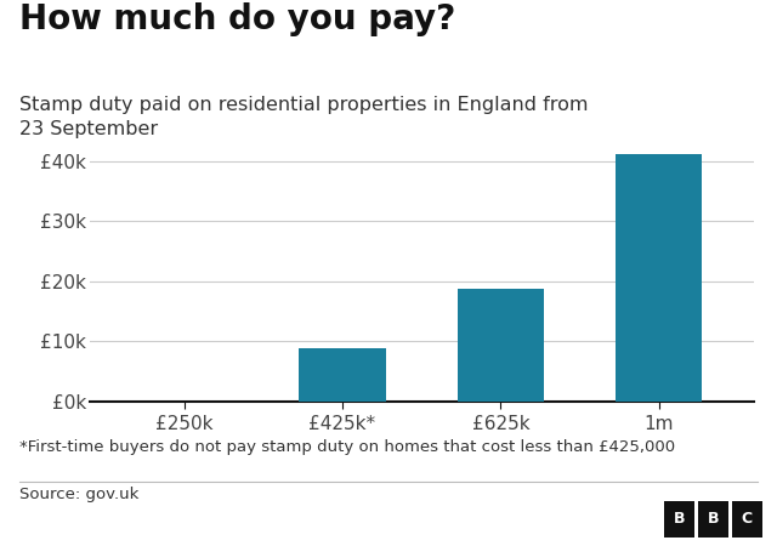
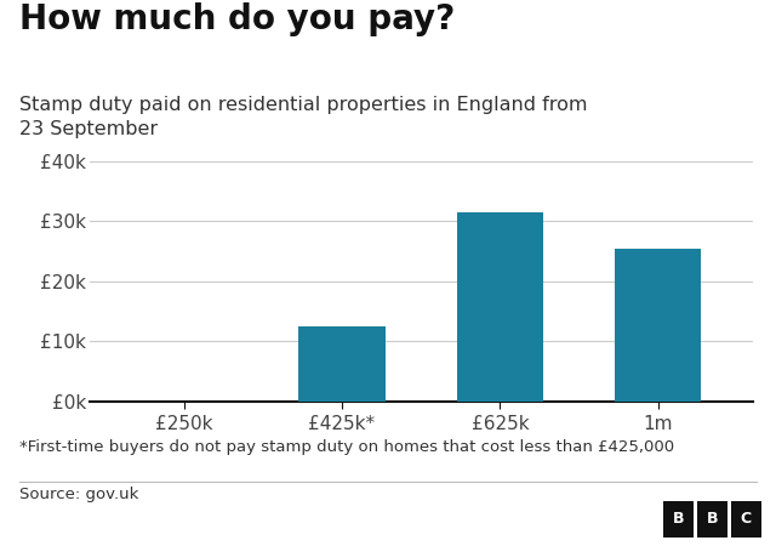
£425k*: £8.8k -> £12.5k
£625k: £18.8k -> £31.5k
1m: £41.2k -> £25.5k
